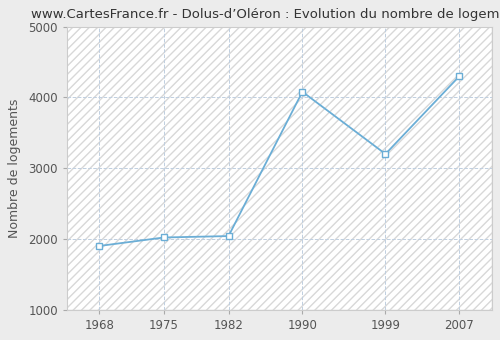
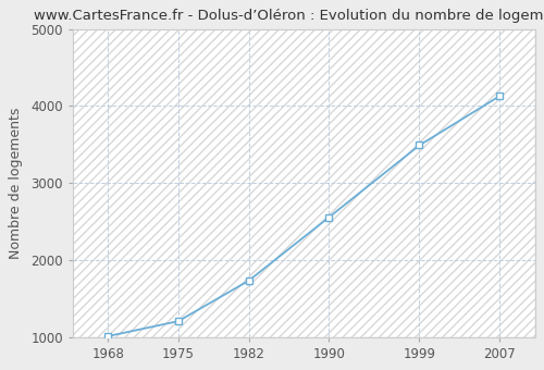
1968: 1900 -> 1010
1975: 2020 -> 1200
1982: 2040 -> 1730
1990: 4080 -> 2560
1999: 3200 -> 3490
2007: 4300 -> 4130
